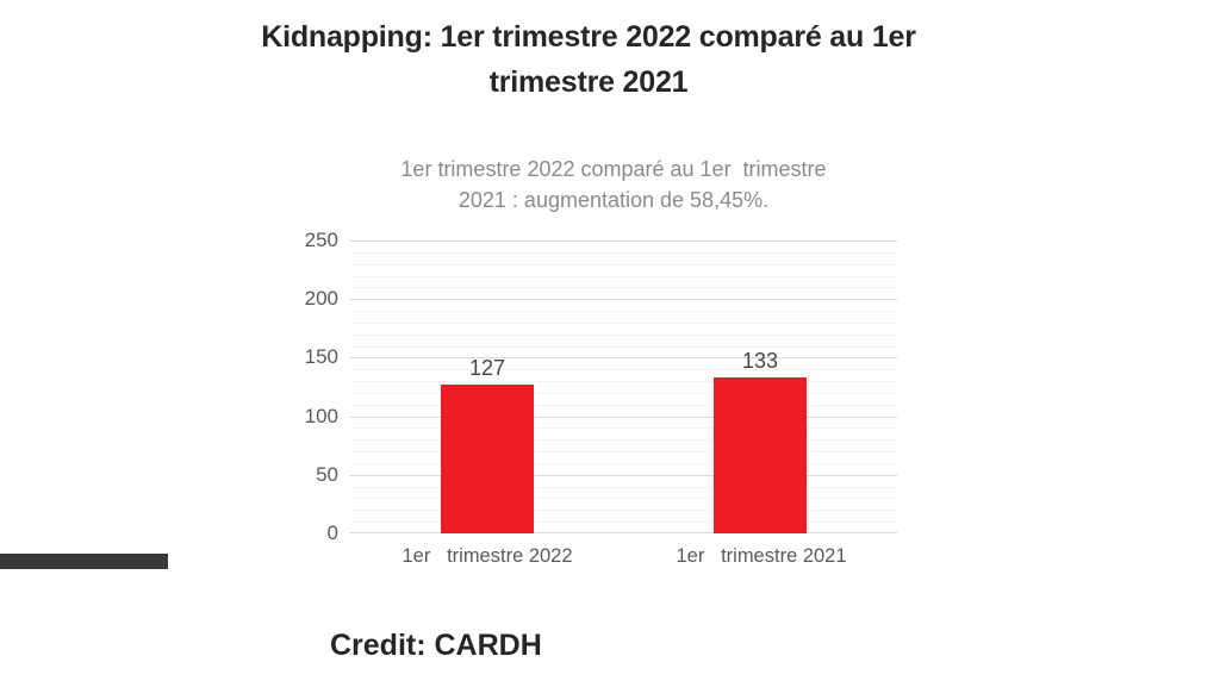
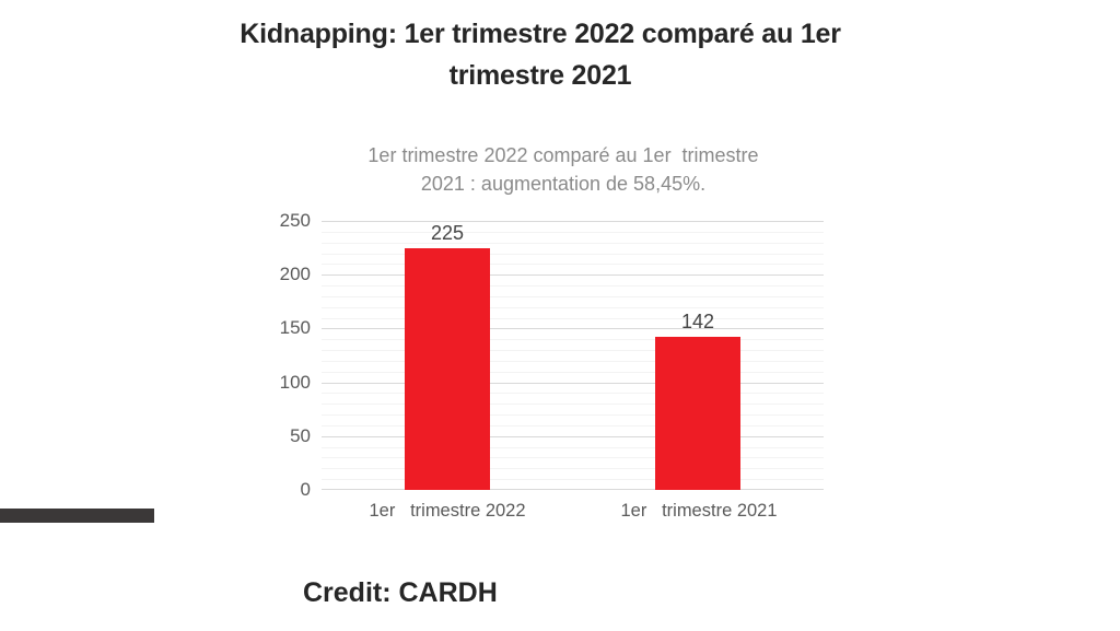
1er trimestre 2022: 127 -> 225
1er trimestre 2021: 133 -> 142
